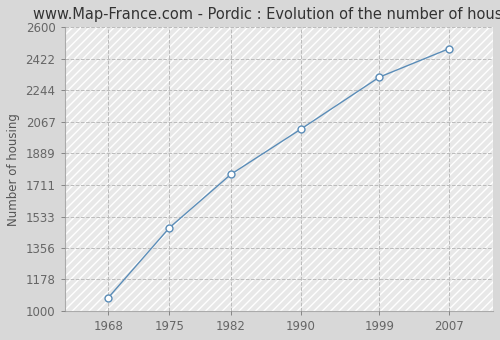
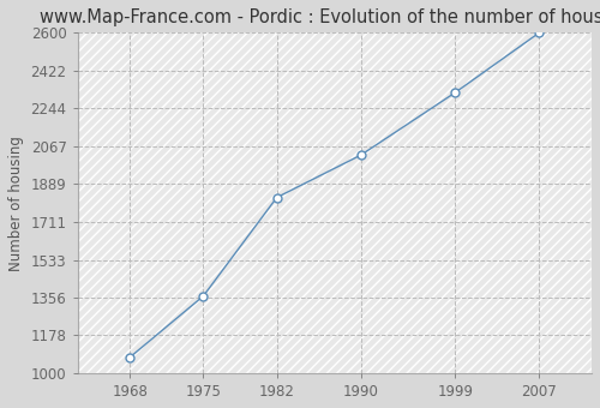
1975: 1470 -> 1360
1982: 1770 -> 1830
2007: 2480 -> 2600
